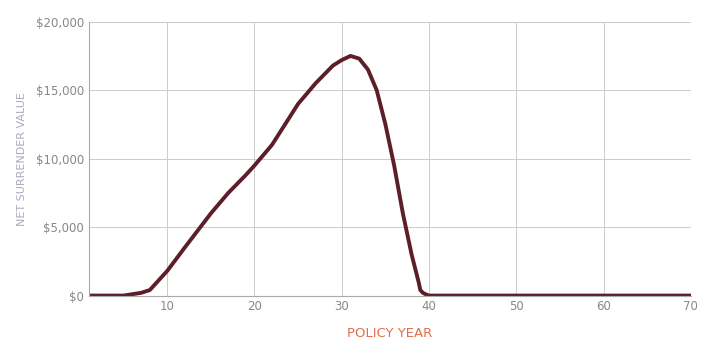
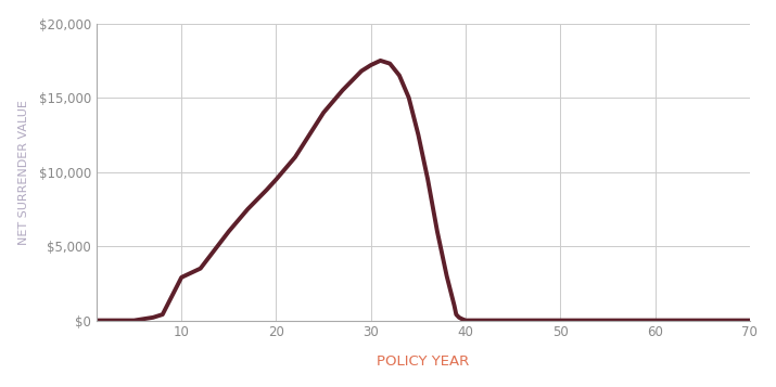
10: $1,800 -> $2,900
